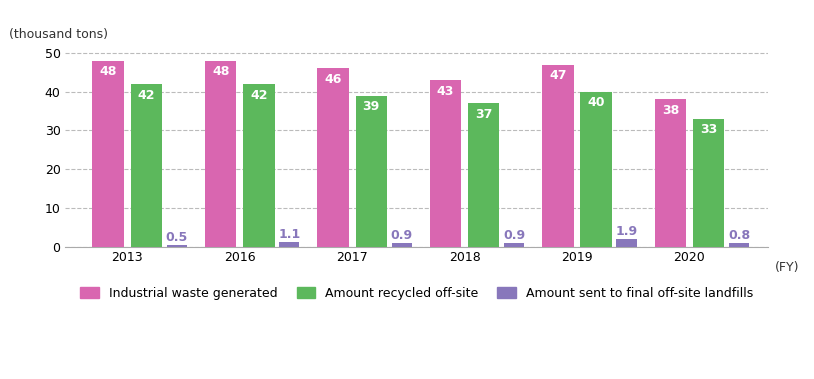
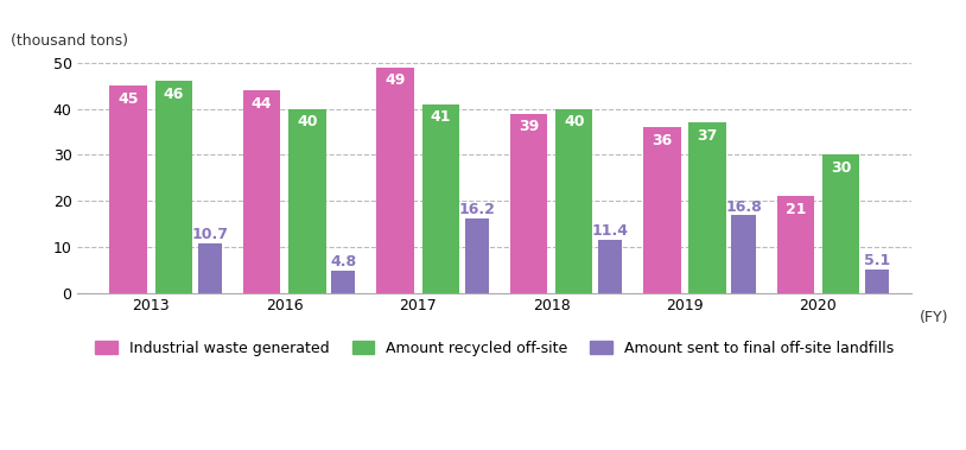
Industrial waste generated/2013: 48 -> 45
Amount recycled off-site/2013: 42 -> 46
Amount sent to final off-site landfills/2013: 0.5 -> 10.7
Industrial waste generated/2016: 48 -> 44
Amount recycled off-site/2016: 42 -> 40
Amount sent to final off-site landfills/2016: 1.1 -> 4.8
Industrial waste generated/2017: 46 -> 49
Amount recycled off-site/2017: 39 -> 41
Amount sent to final off-site landfills/2017: 0.9 -> 16.2
Industrial waste generated/2018: 43 -> 39
Amount recycled off-site/2018: 37 -> 40
Amount sent to final off-site landfills/2018: 0.9 -> 11.4
Industrial waste generated/2019: 47 -> 36
Amount recycled off-site/2019: 40 -> 37
Amount sent to final off-site landfills/2019: 1.9 -> 16.8
Industrial waste generated/2020: 38 -> 21
Amount recycled off-site/2020: 33 -> 30
Amount sent to final off-site landfills/2020: 0.8 -> 5.1
